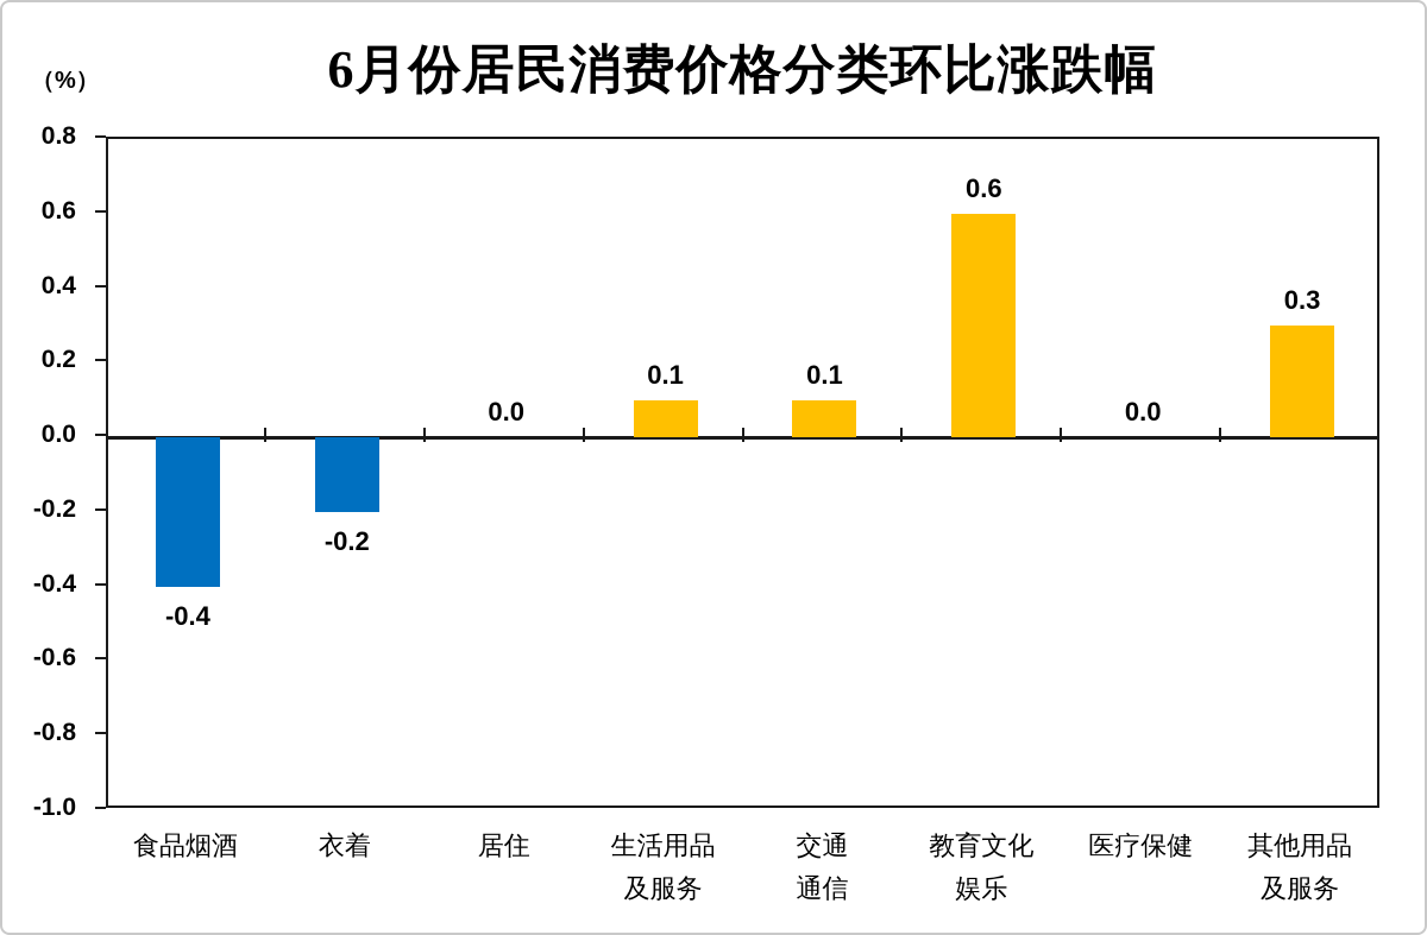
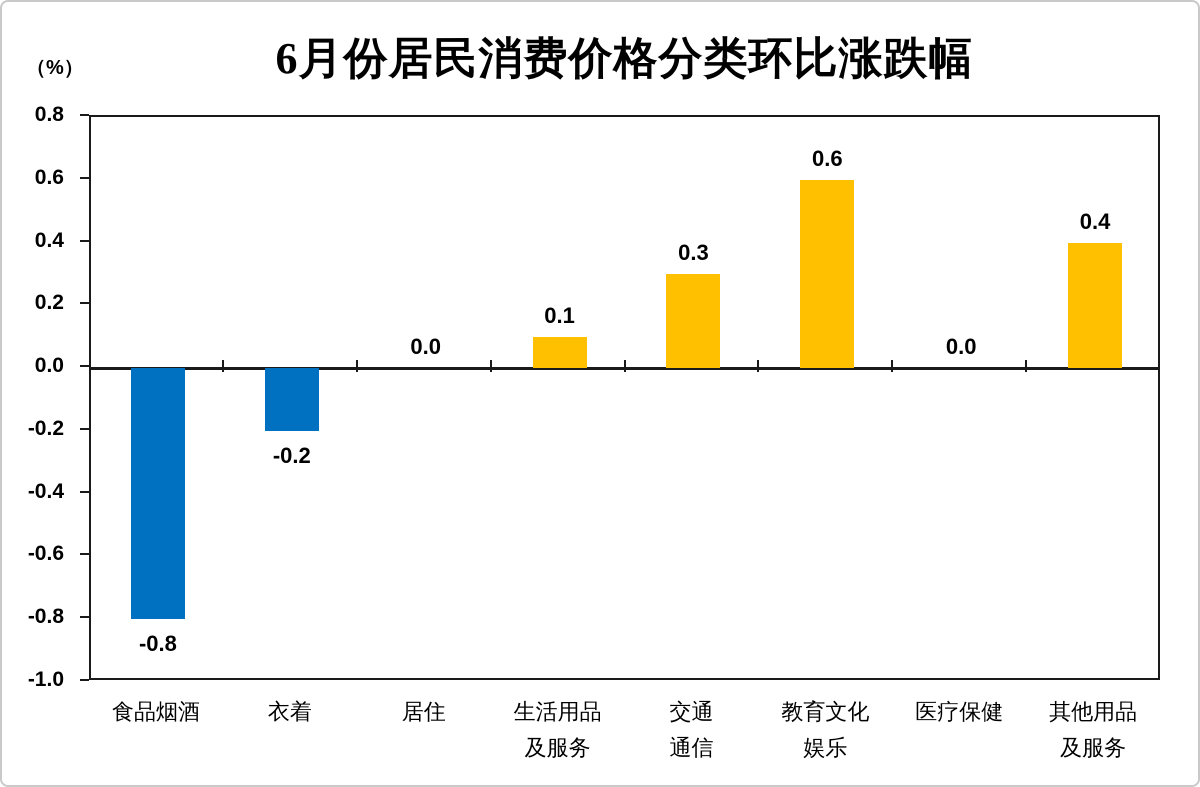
食品烟酒: -0.4 -> -0.8
交通通信: 0.1 -> 0.3
其他用品及服务: 0.3 -> 0.4
